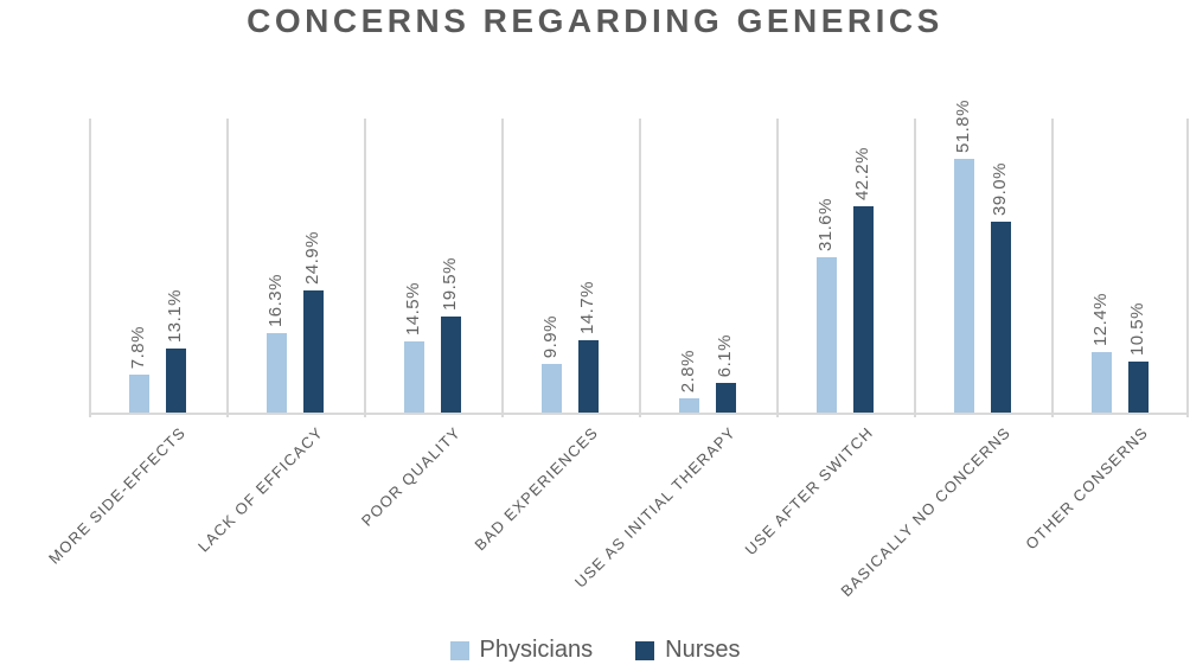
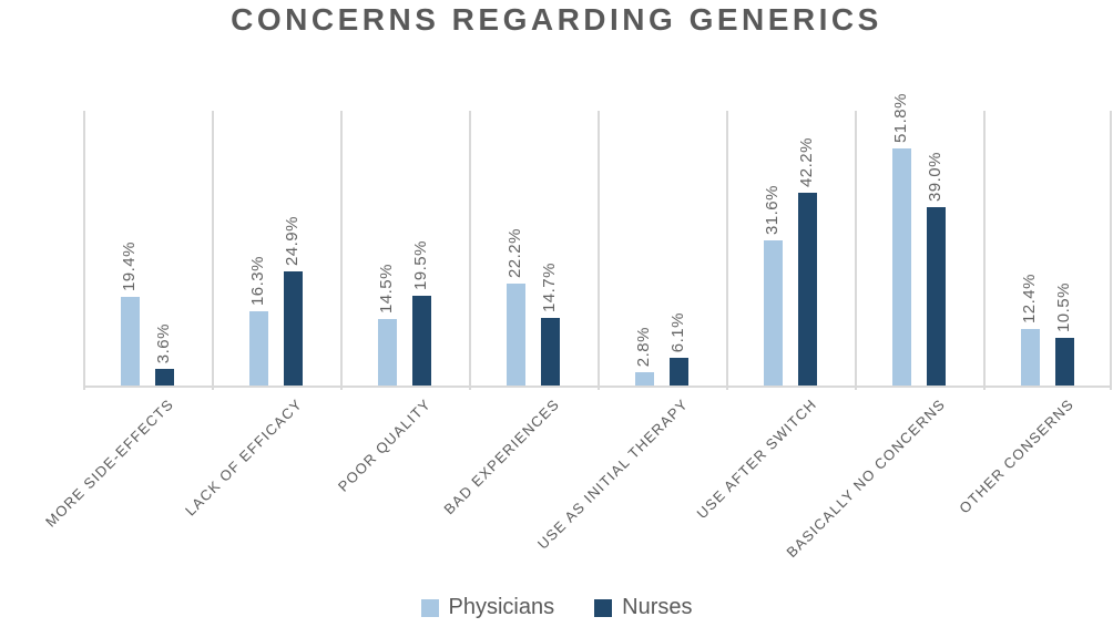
Physicians/MORE SIDE-EFFECTS: 7.8% -> 19.4%
Nurses/MORE SIDE-EFFECTS: 13.1% -> 3.6%
Physicians/BAD EXPERIENCES: 9.9% -> 22.2%
